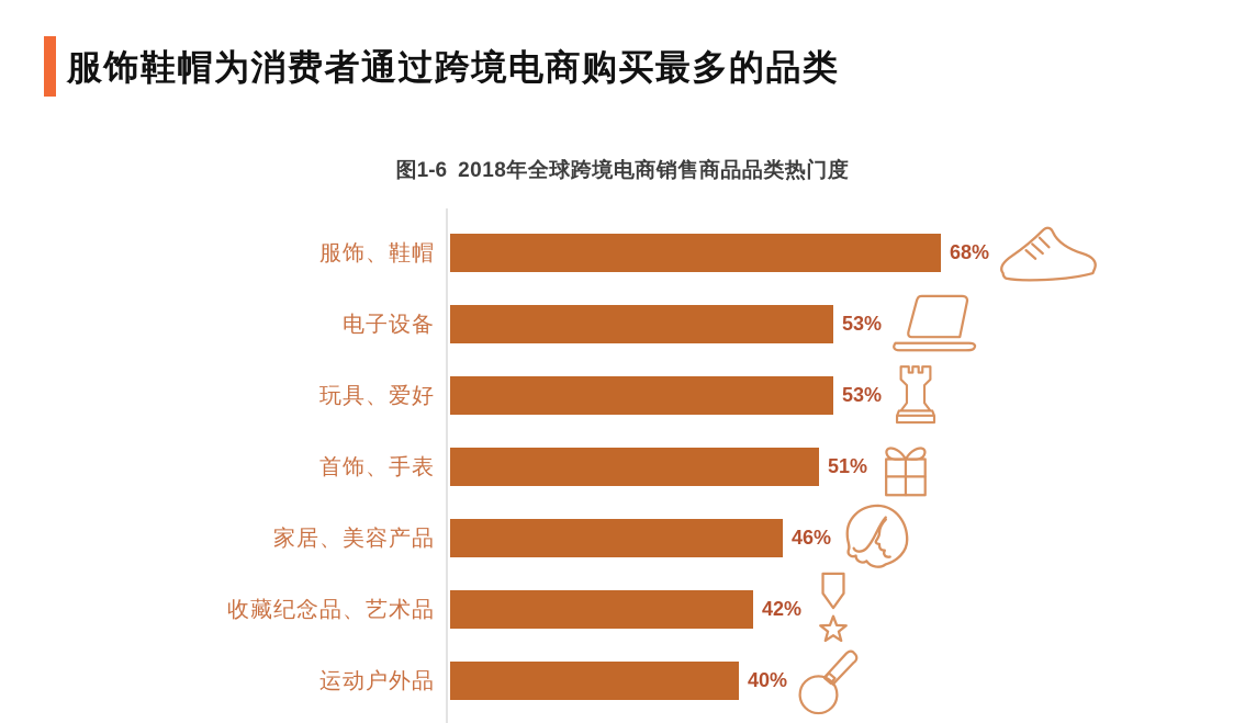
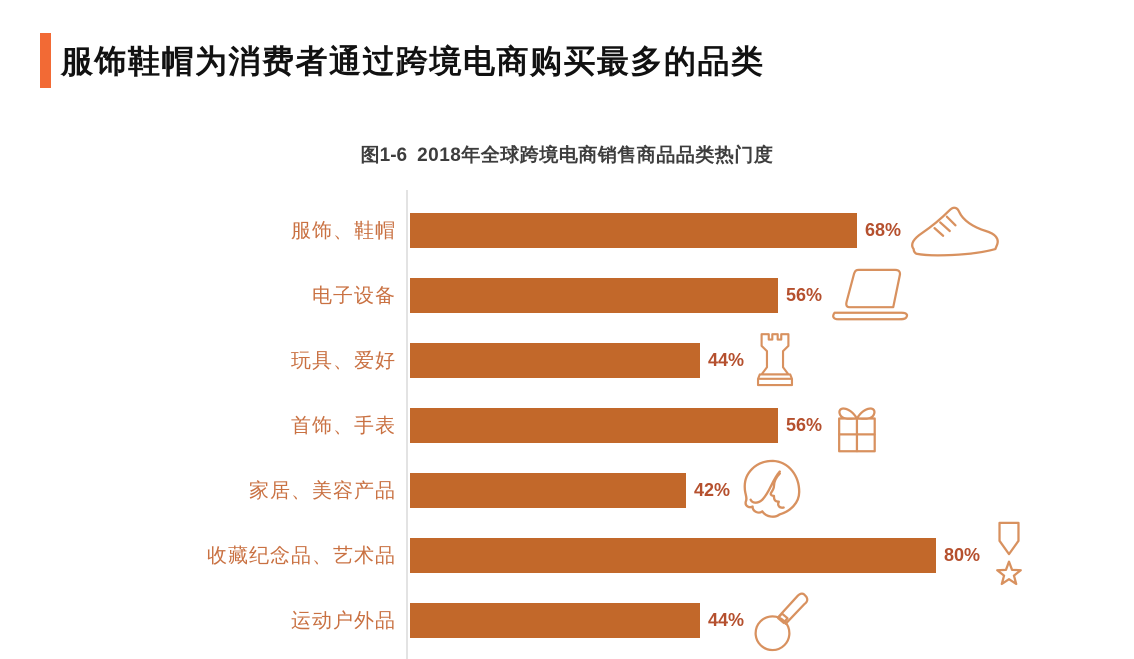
电子设备: 53% -> 56%
玩具、爱好: 53% -> 44%
首饰、手表: 51% -> 56%
家居、美容产品: 46% -> 42%
收藏纪念品、艺术品: 42% -> 80%
运动户外品: 40% -> 44%
